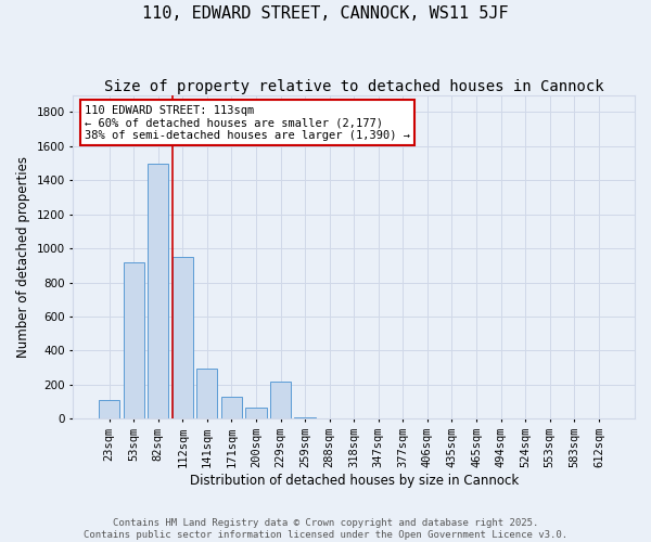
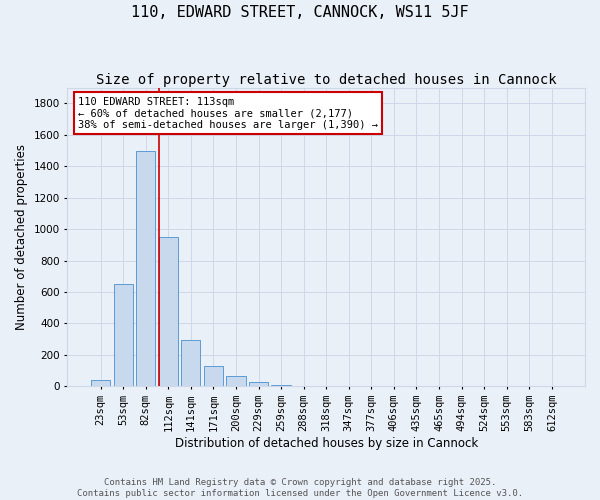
23sqm: 110 -> 40
53sqm: 920 -> 650
229sqm: 220 -> 20
